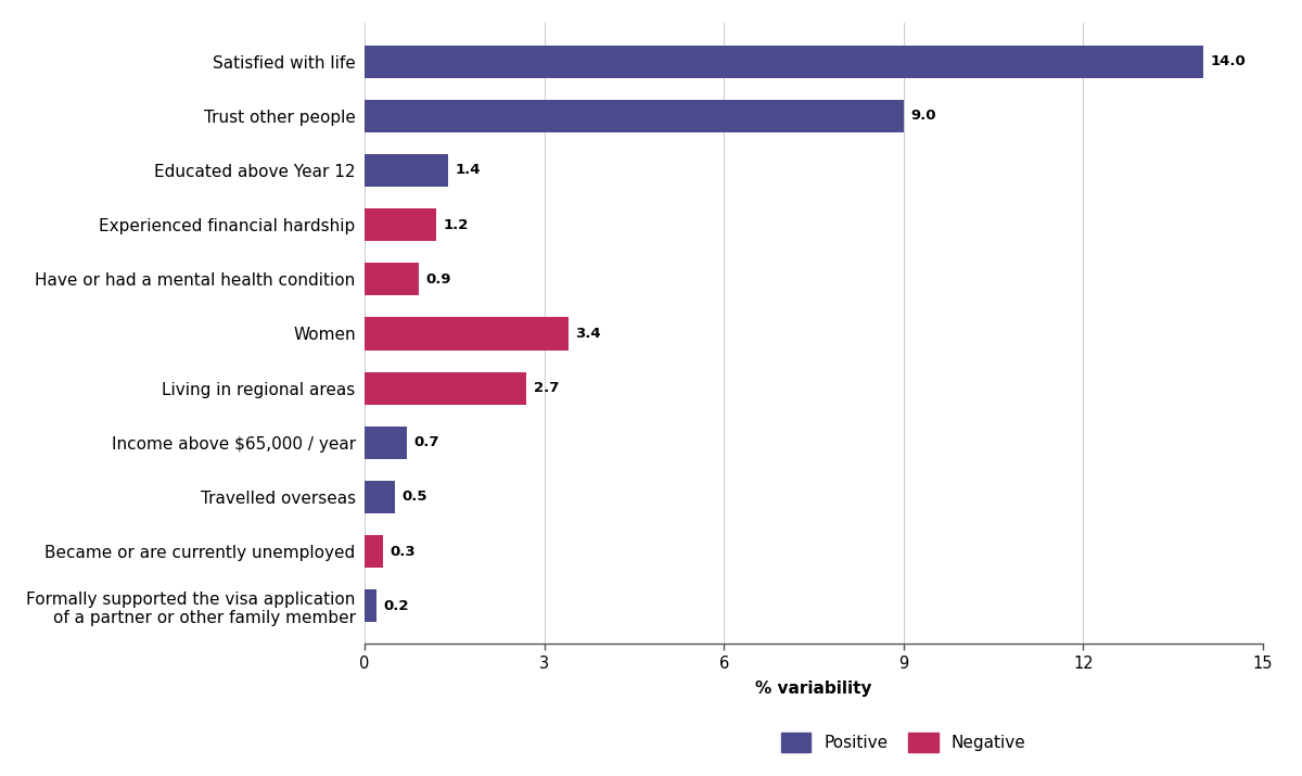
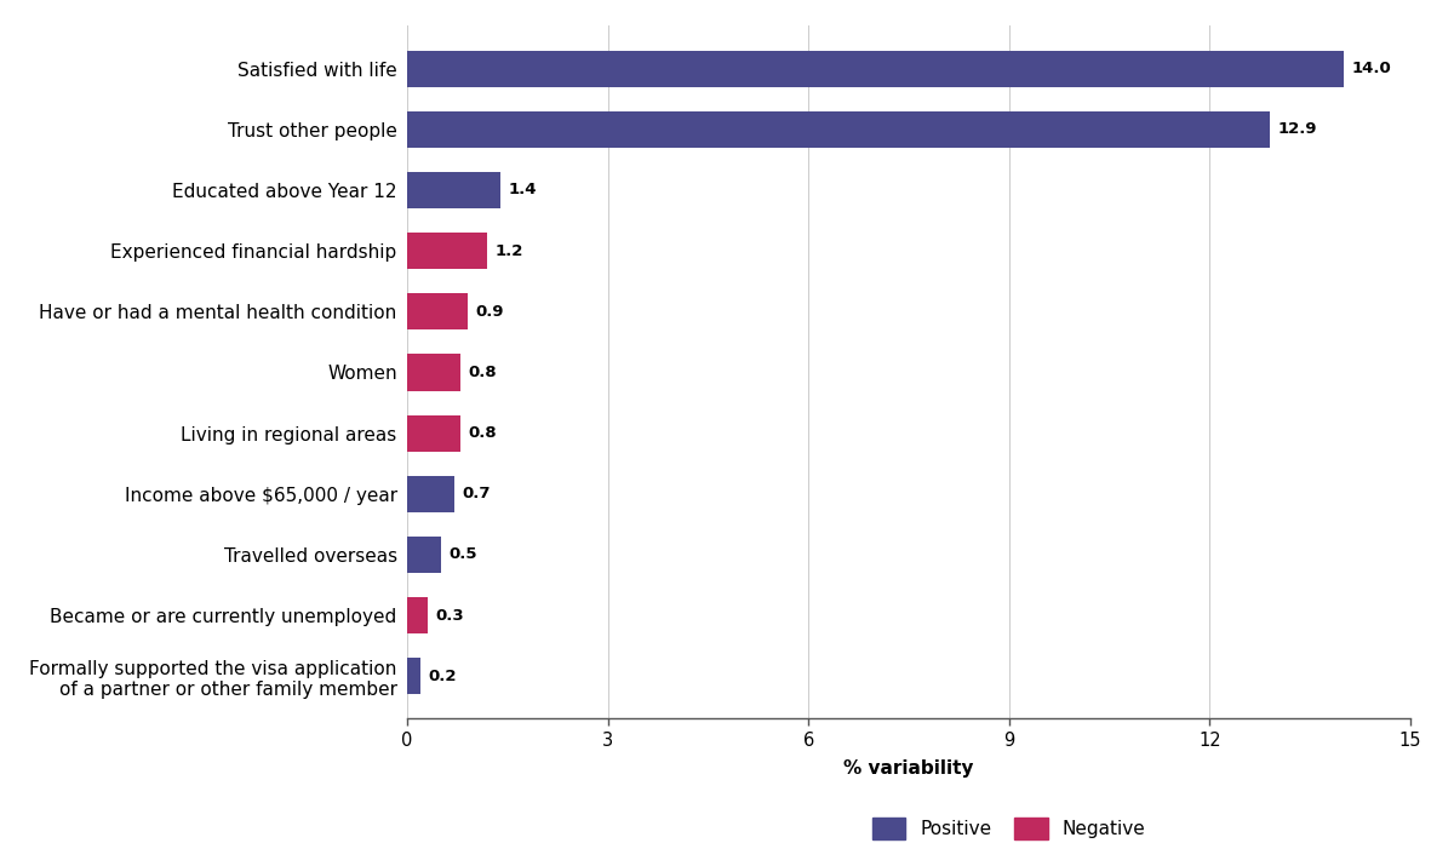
Trust other people: 9.0 -> 12.9
Women: 3.4 -> 0.8
Living in regional areas: 2.7 -> 0.8
